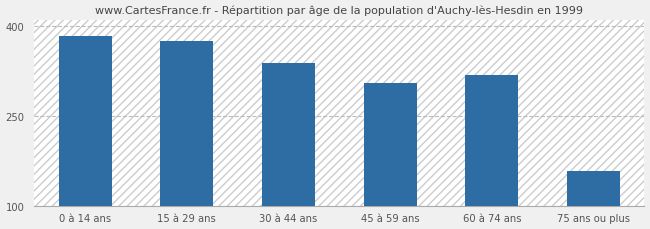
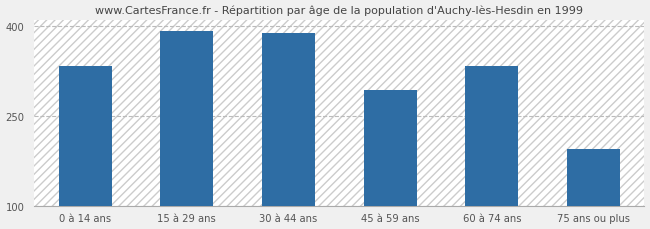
0 à 14 ans: 383 -> 334
15 à 29 ans: 375 -> 392
30 à 44 ans: 338 -> 388
45 à 59 ans: 305 -> 294
60 à 74 ans: 318 -> 334
75 ans ou plus: 158 -> 194
